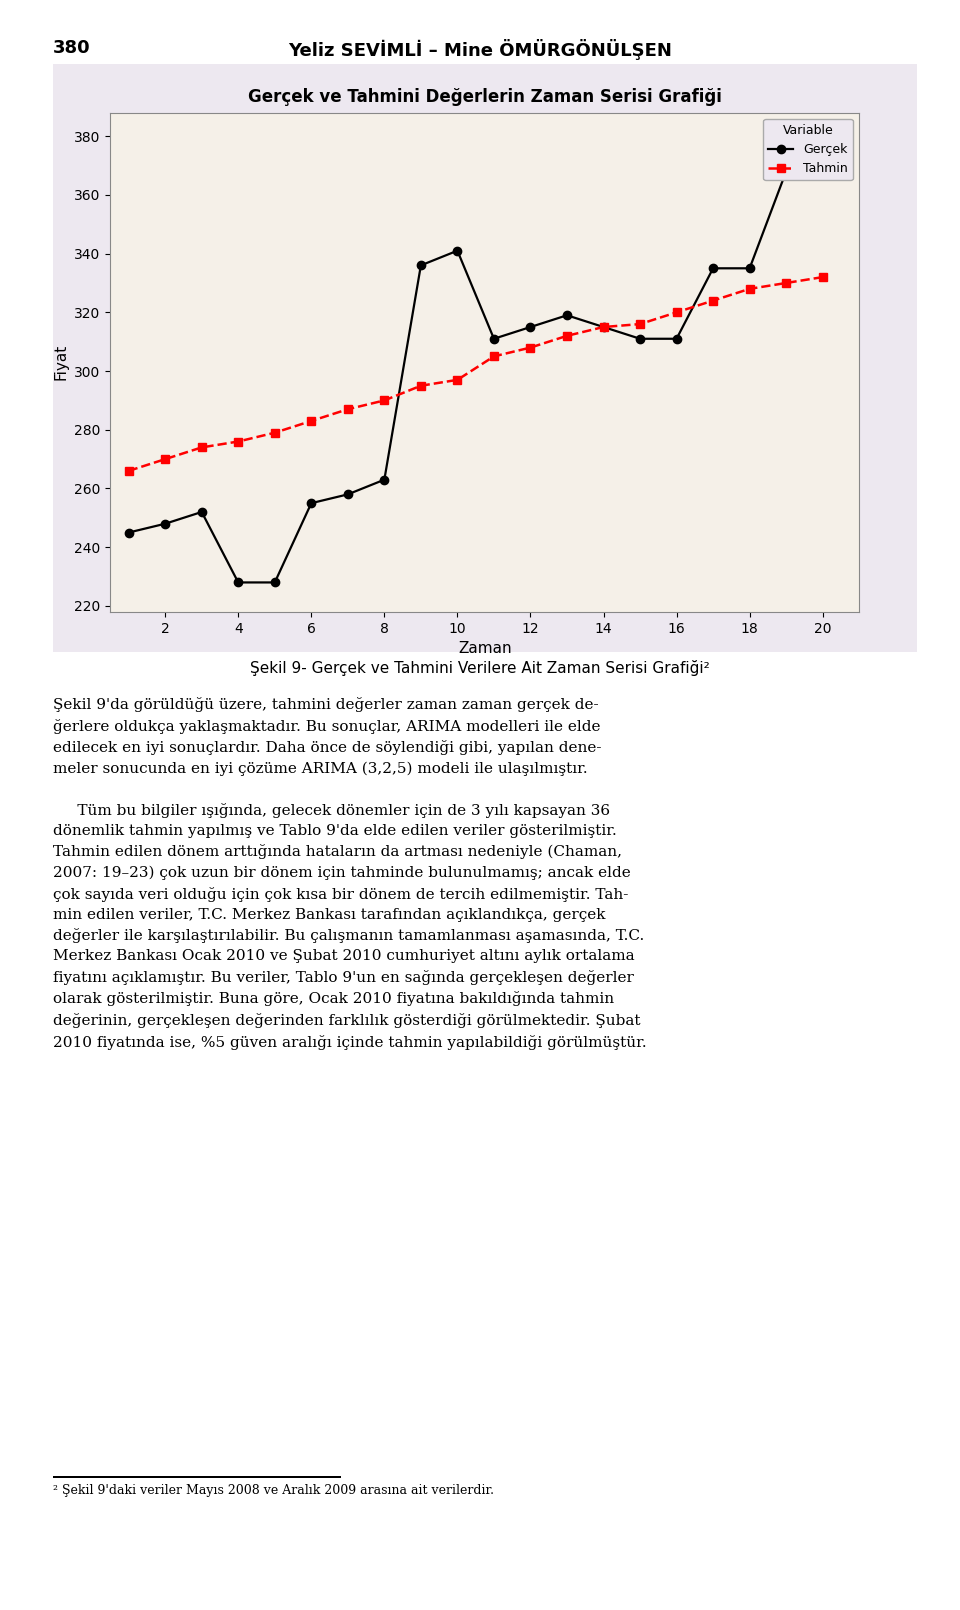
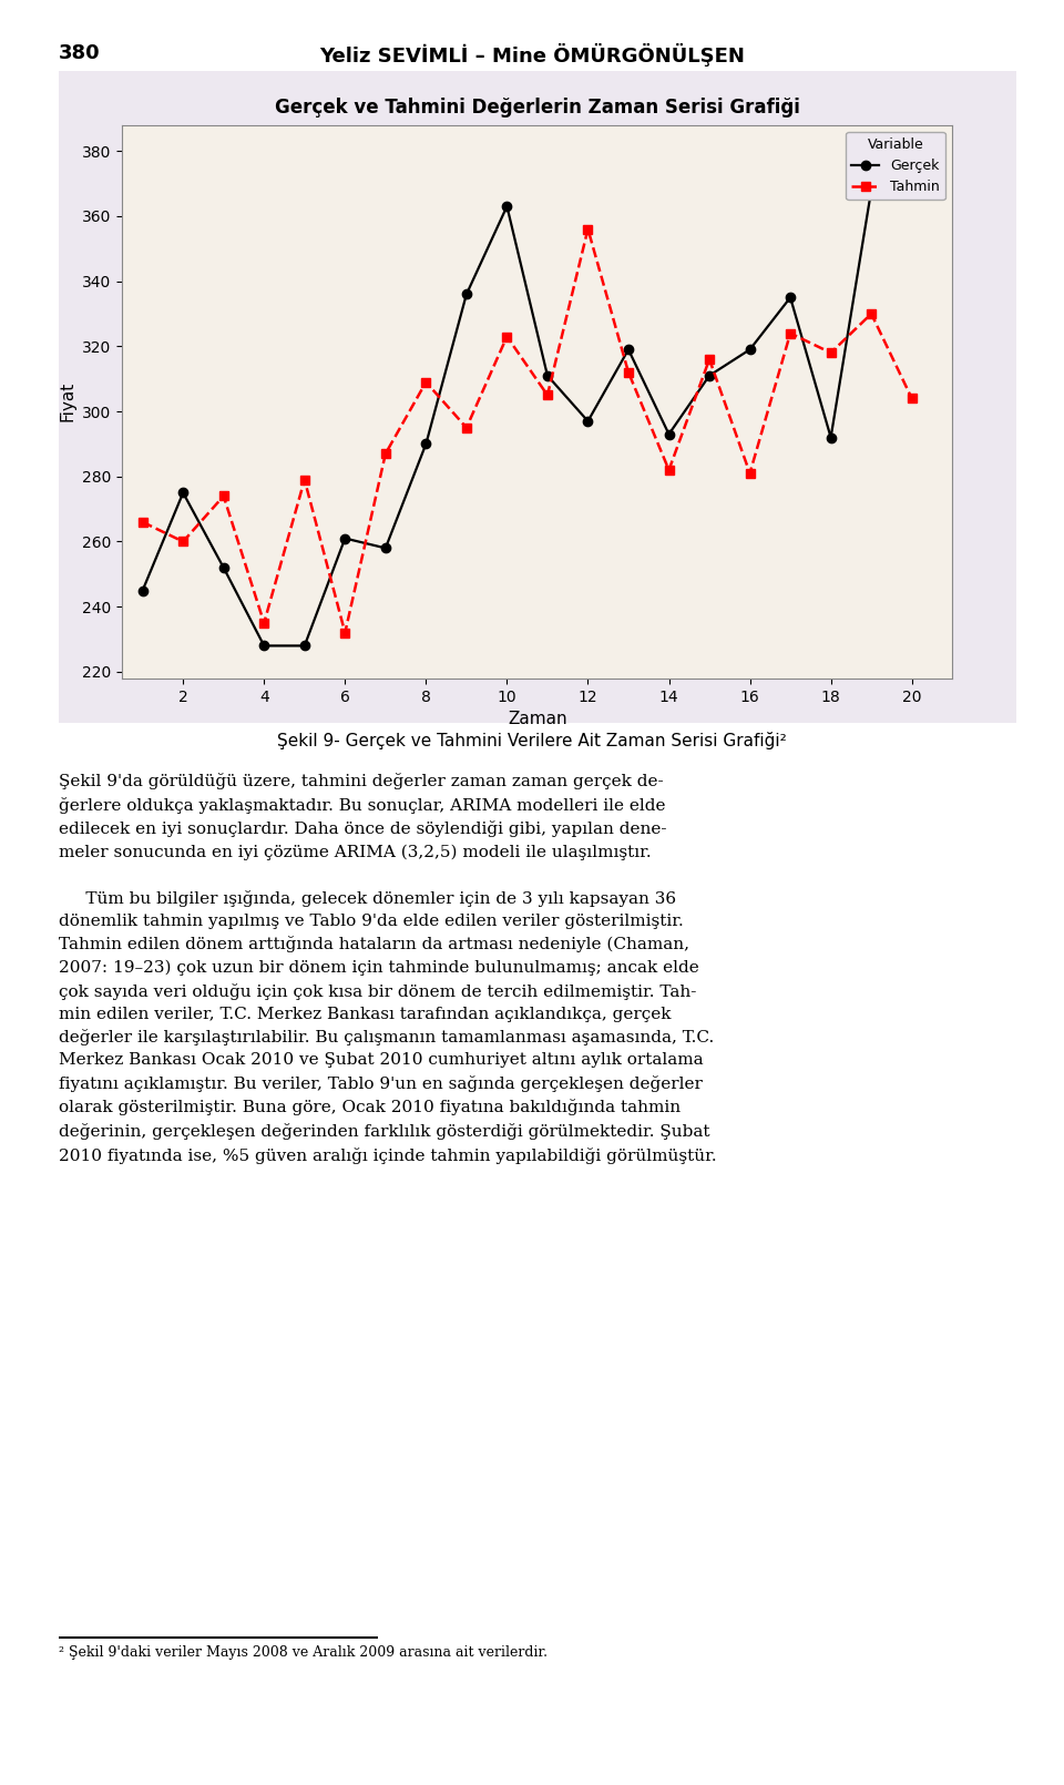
Gerçek/2: 248 -> 275
Tahmin/2: 270 -> 260
Tahmin/4: 276 -> 235
Gerçek/6: 255 -> 261
Tahmin/6: 283 -> 232
Gerçek/8: 263 -> 290
Tahmin/8: 290 -> 309
Gerçek/10: 341 -> 363
Tahmin/10: 297 -> 323
Gerçek/12: 315 -> 297
Tahmin/12: 308 -> 356
Gerçek/14: 315 -> 293
Tahmin/14: 315 -> 282
Gerçek/16: 311 -> 319
Tahmin/16: 320 -> 281
Gerçek/18: 335 -> 292
Tahmin/18: 328 -> 318
Tahmin/20: 332 -> 304
